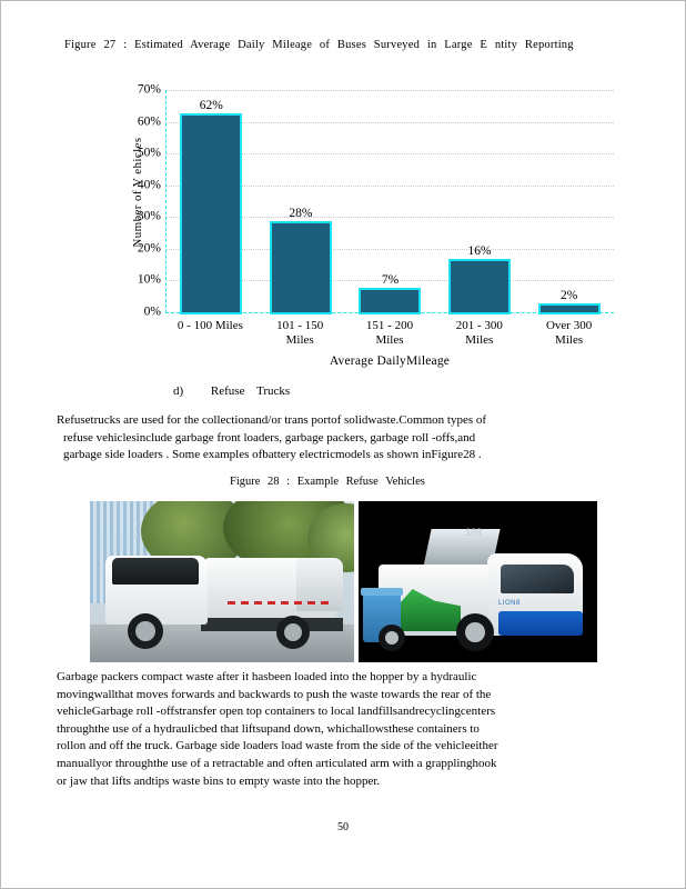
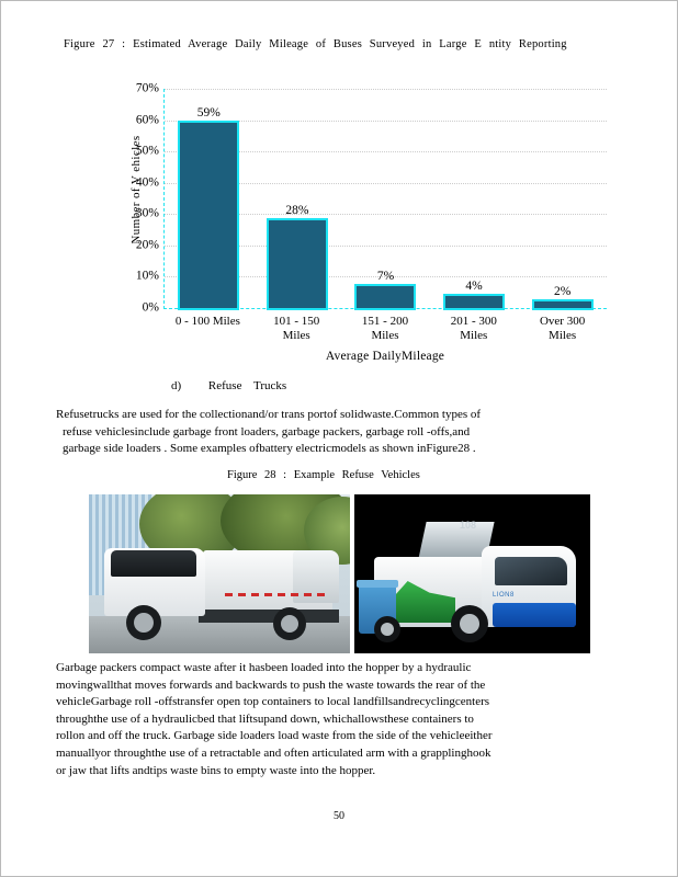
0 - 100 Miles: 62% -> 59%
201 - 300 Miles: 16% -> 4%
